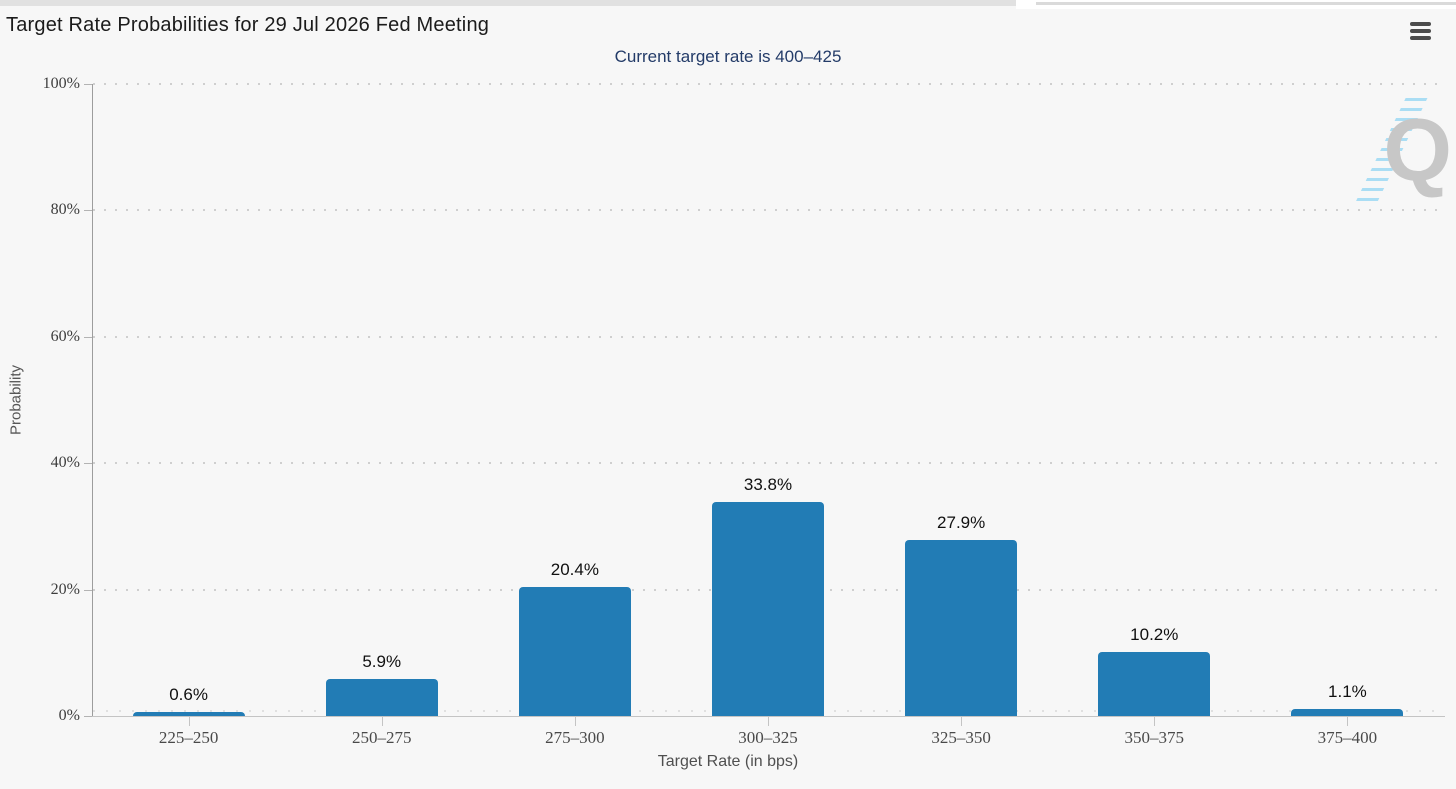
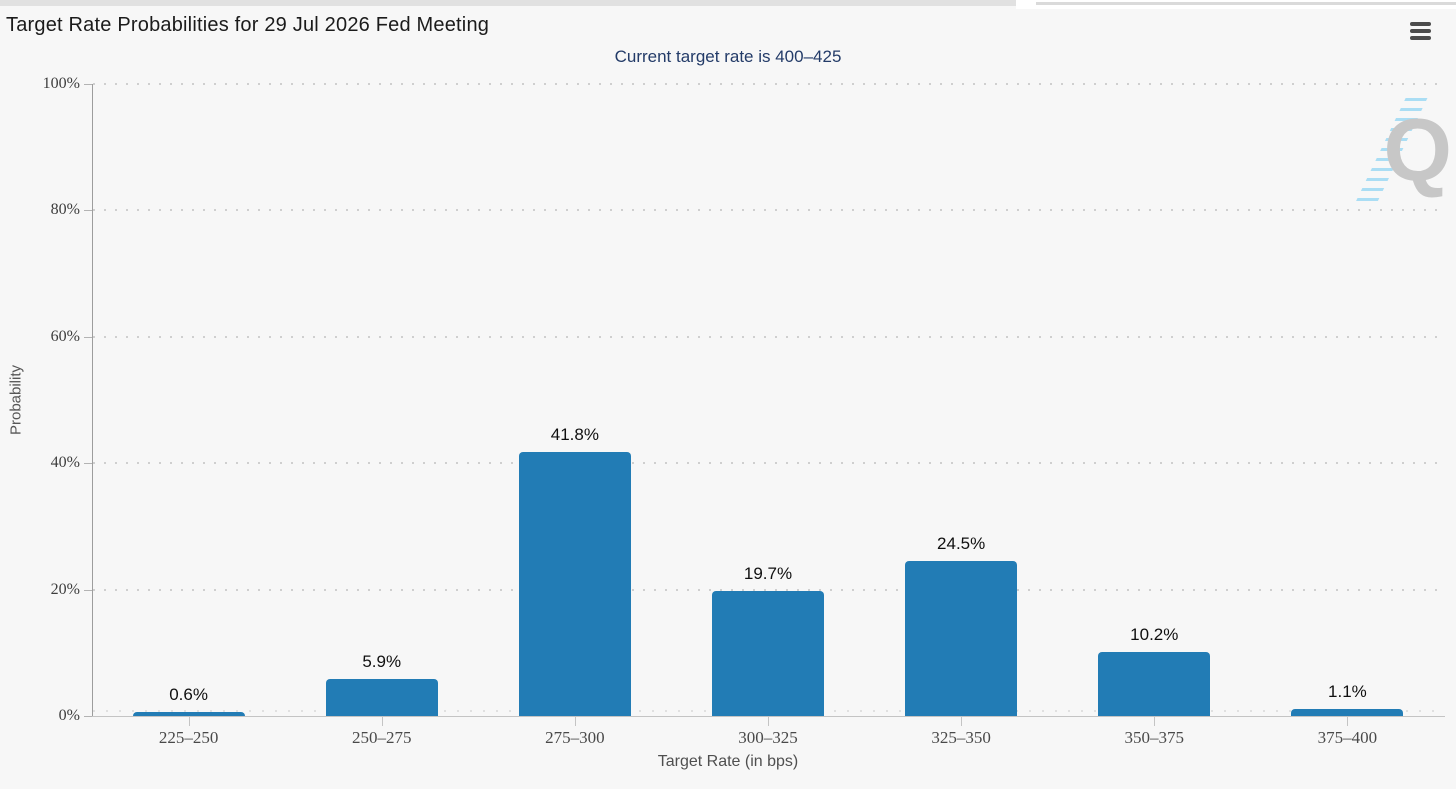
275–300: 20.4% -> 41.8%
300–325: 33.8% -> 19.7%
325–350: 27.9% -> 24.5%
